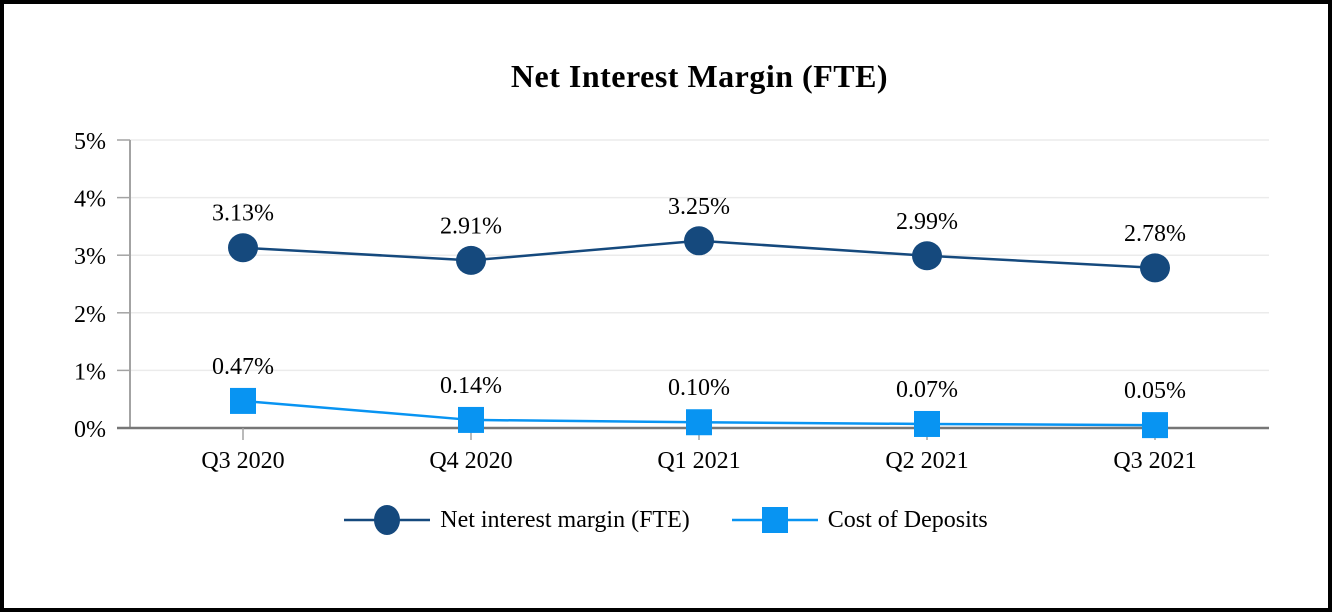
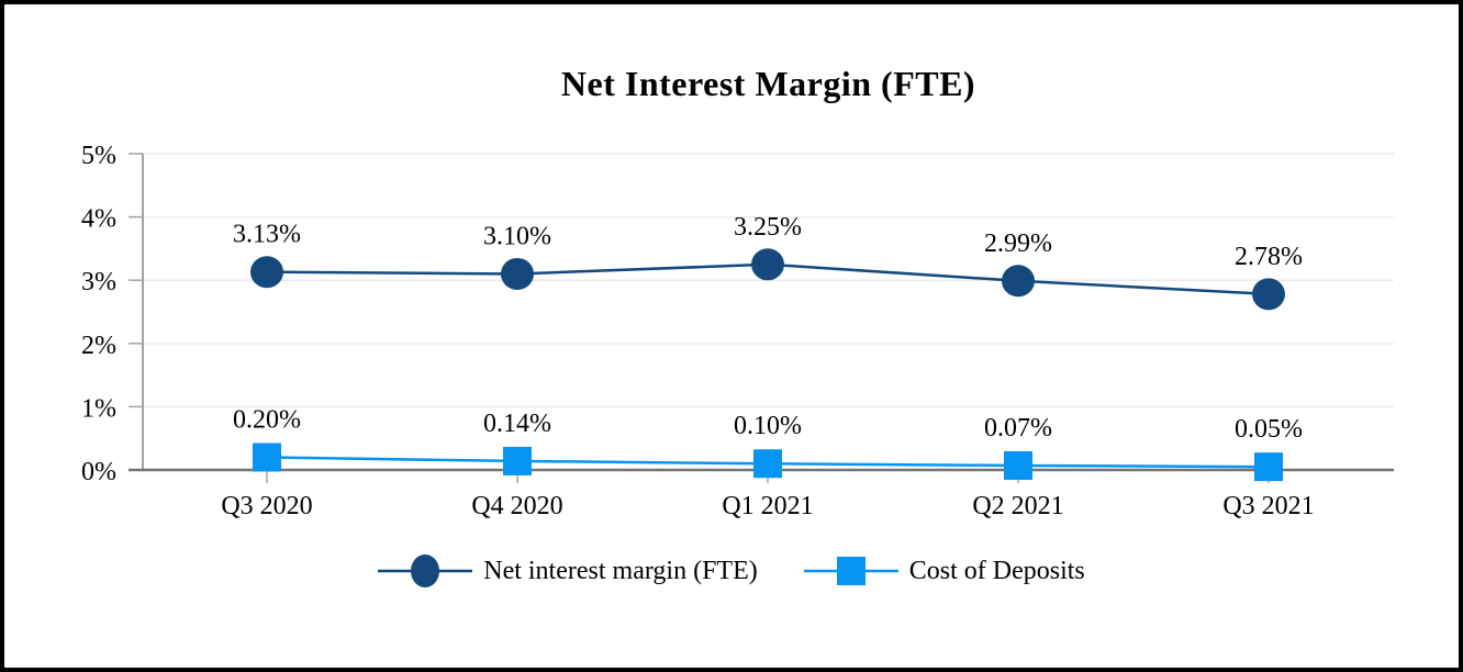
Cost of Deposits/Q3 2020: 0.47% -> 0.20%
Net interest margin (FTE)/Q4 2020: 2.91% -> 3.10%
